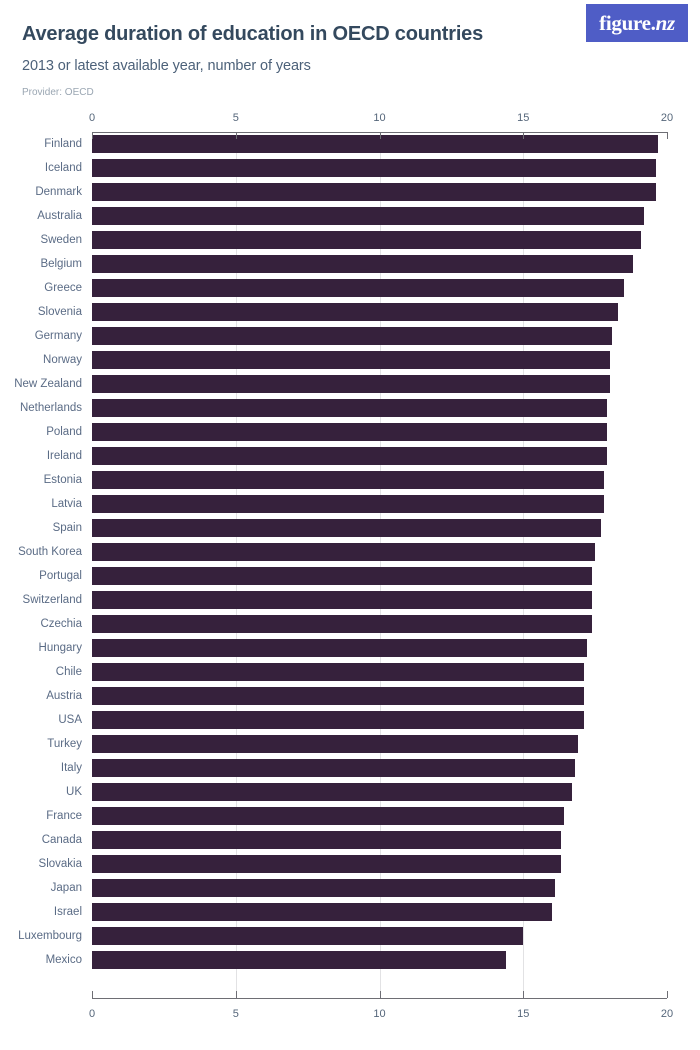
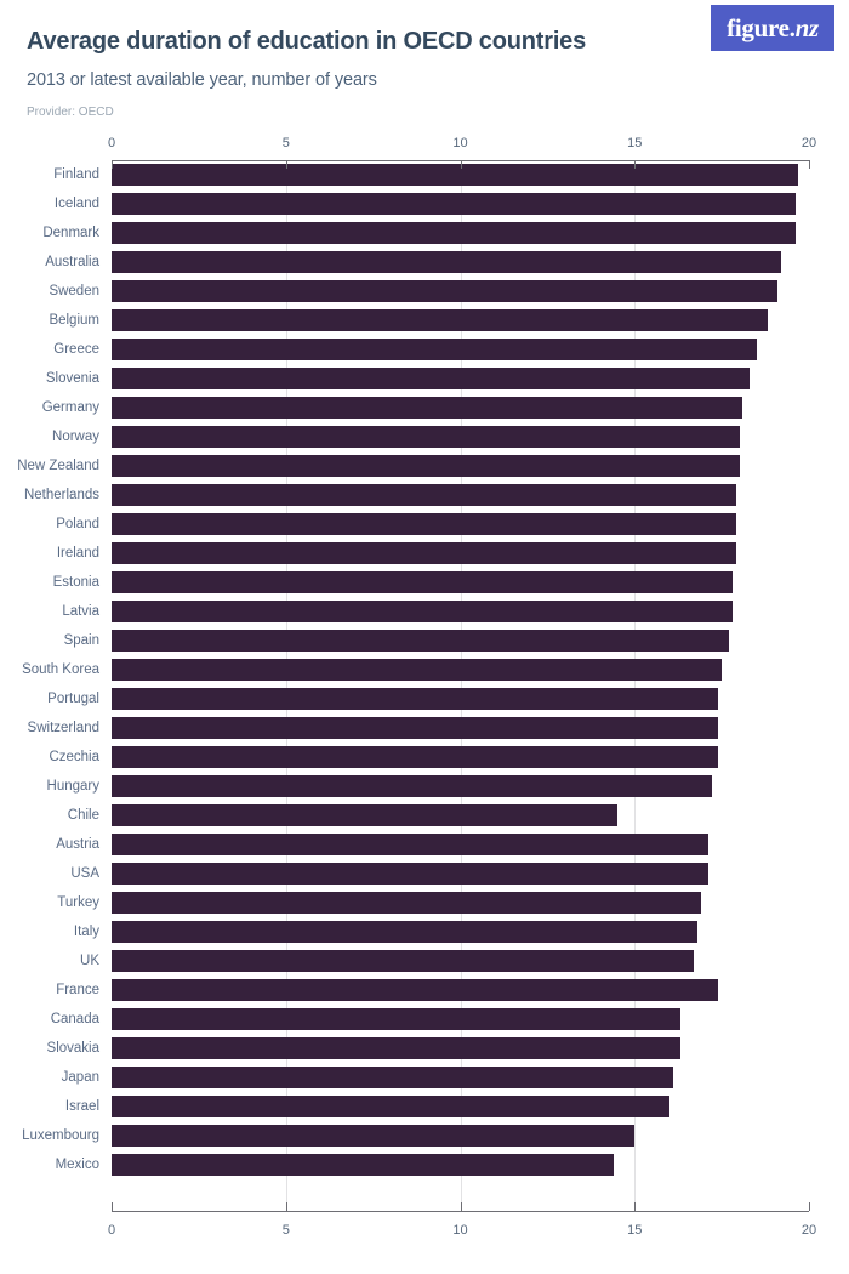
Chile: 17.1 -> 14.5
France: 16.4 -> 17.4
